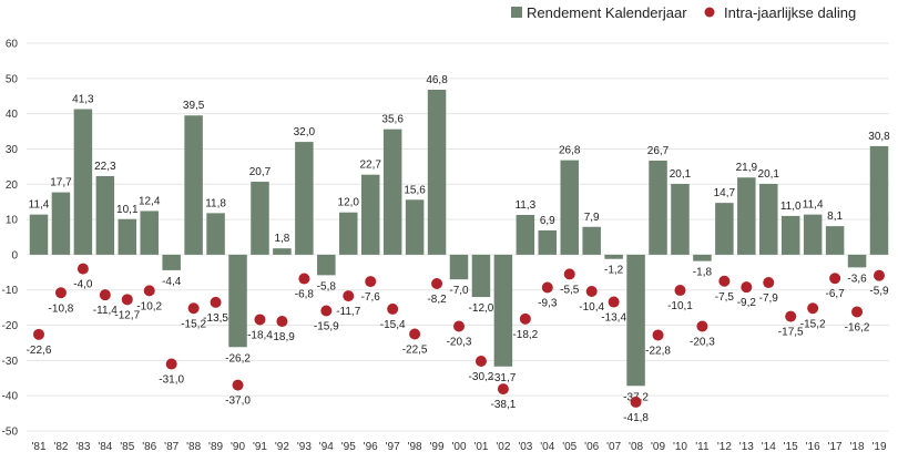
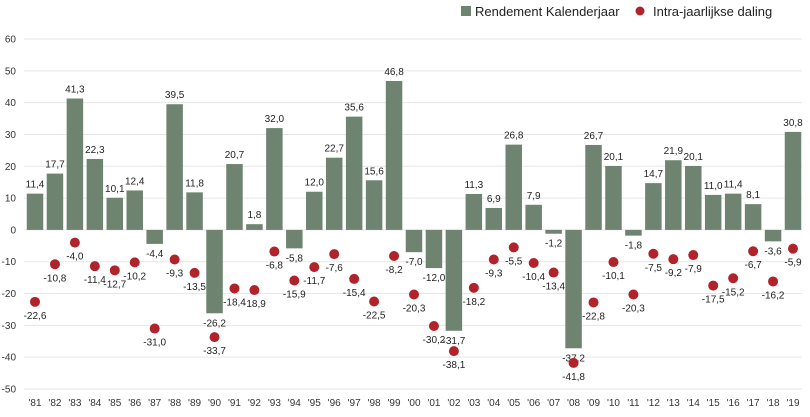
Intra-jaarlijkse daling/'88: -15,2 -> -9,3
Intra-jaarlijkse daling/'90: -37,0 -> -33,7
